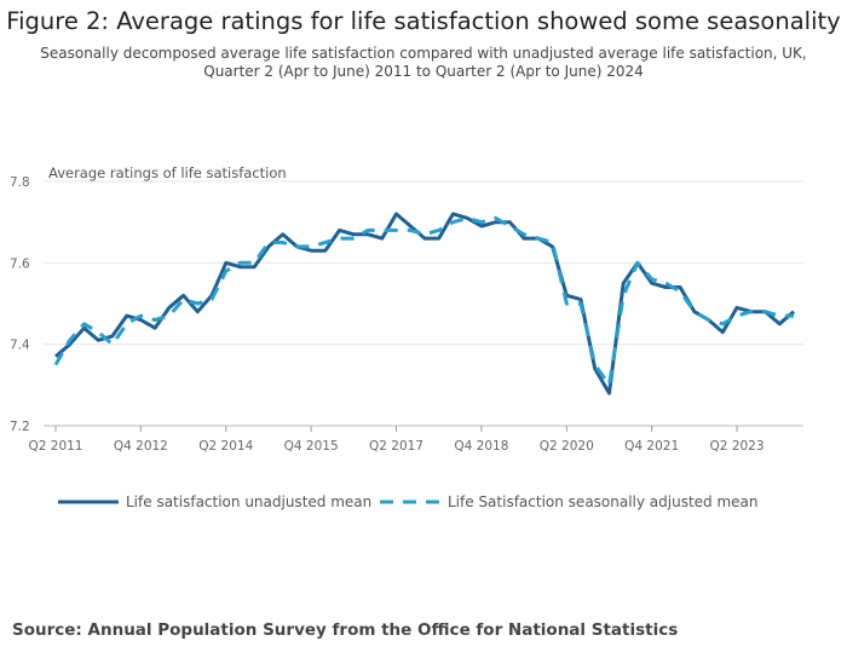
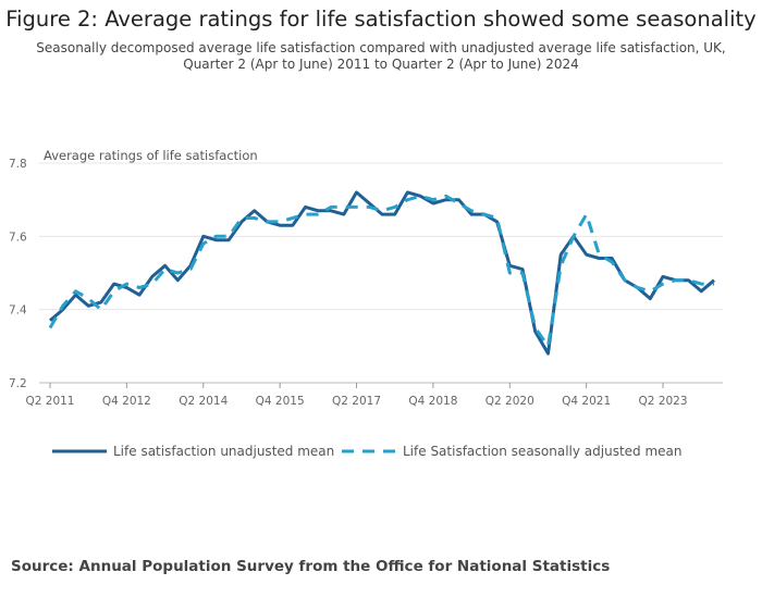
Life Satisfaction seasonally adjusted mean/Q4 2021: 7.56 -> 7.66
